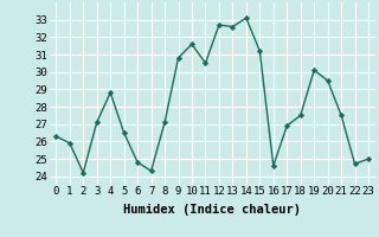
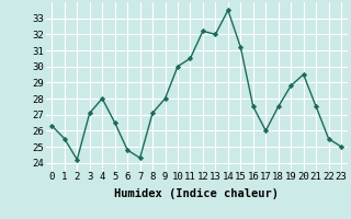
1: 25.9 -> 25.5
4: 28.8 -> 28.0
9: 30.8 -> 28.0
10: 31.6 -> 30.0
12: 32.7 -> 32.2
13: 32.6 -> 32.0
14: 33.1 -> 33.5
16: 24.6 -> 27.5
17: 26.9 -> 26.0
19: 30.1 -> 28.8
22: 24.7 -> 25.5
